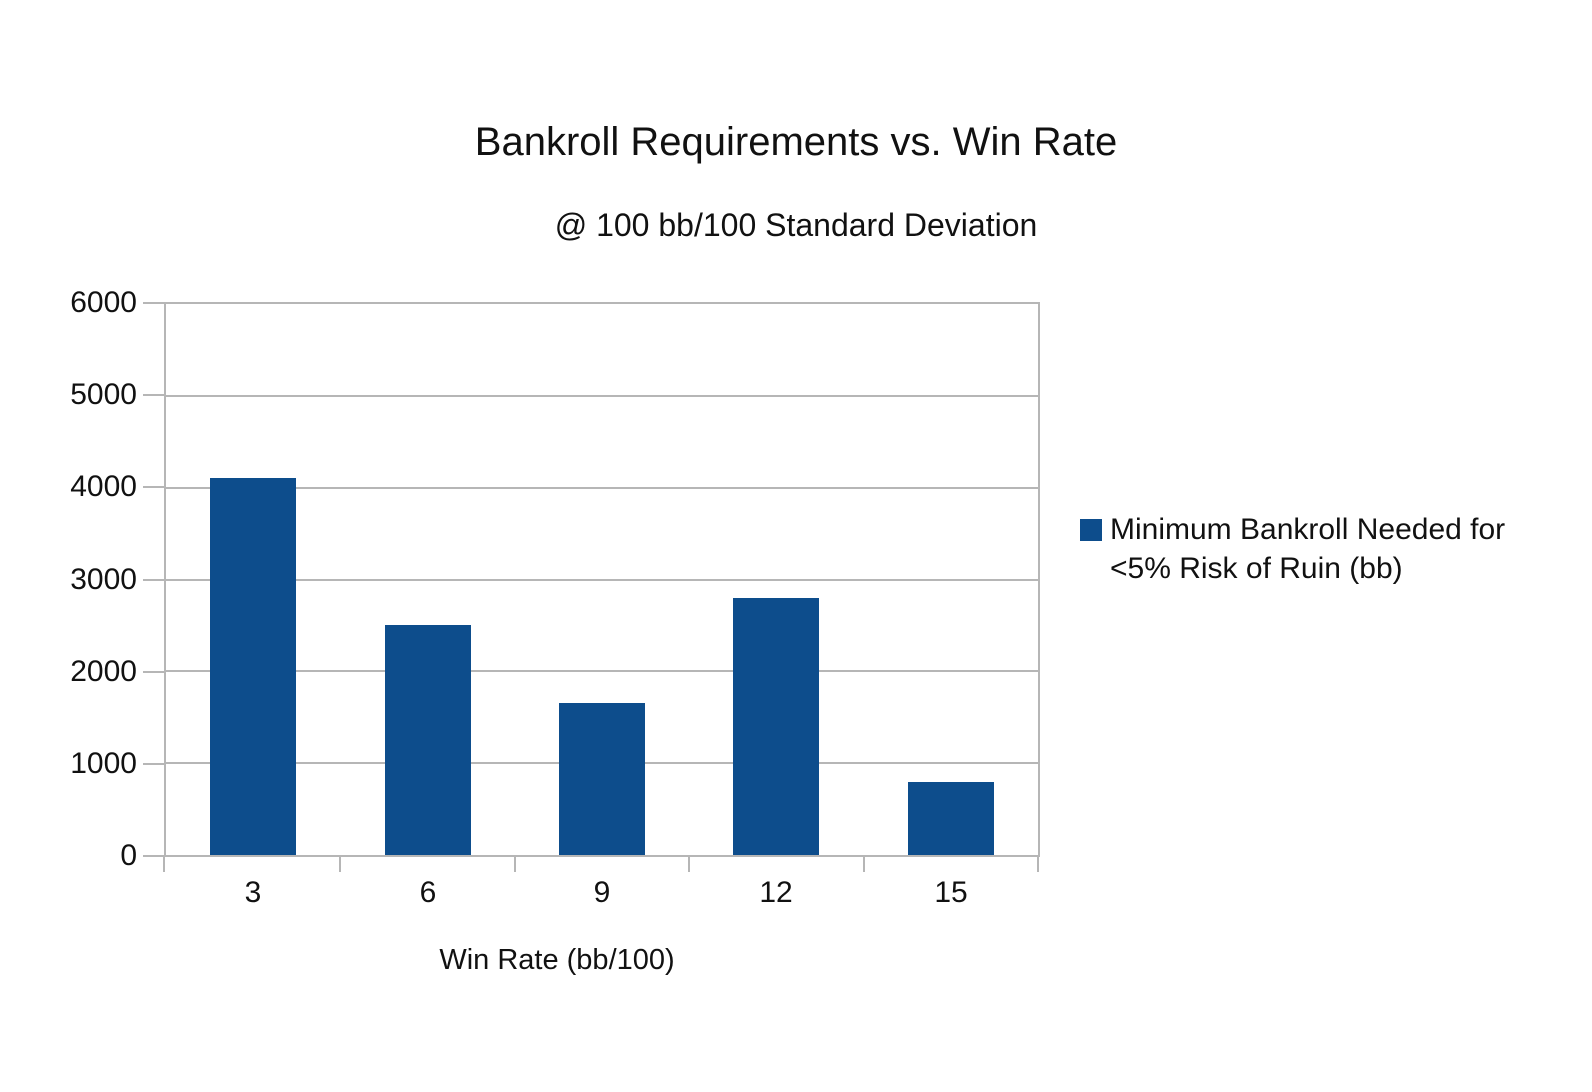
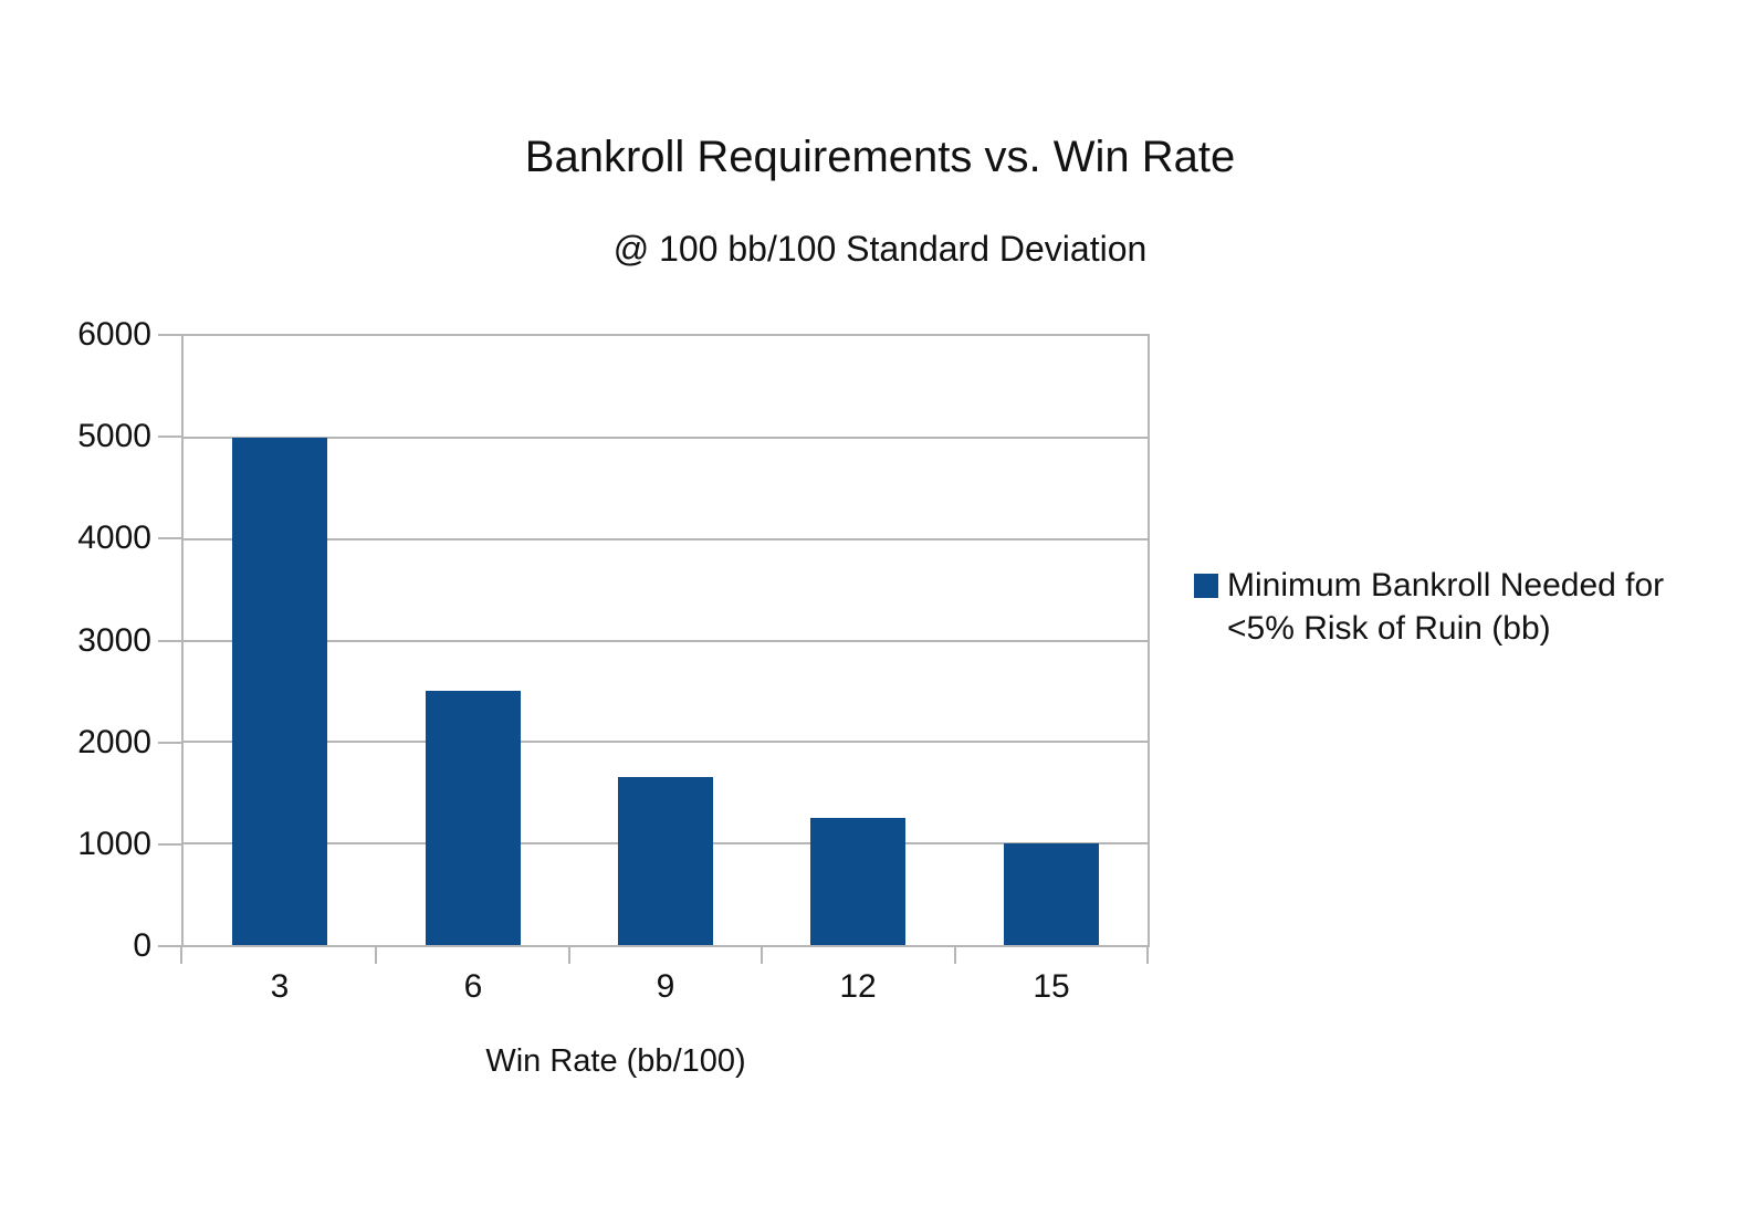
3: 4100 -> 5000
12: 2800 -> 1200
15: 800 -> 1000
